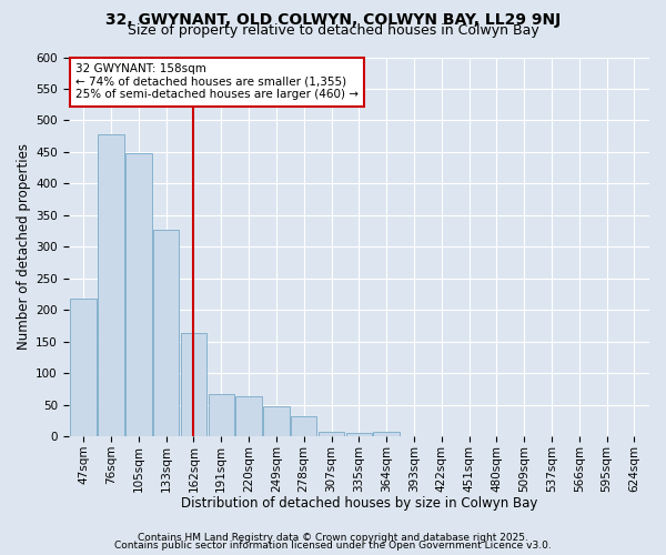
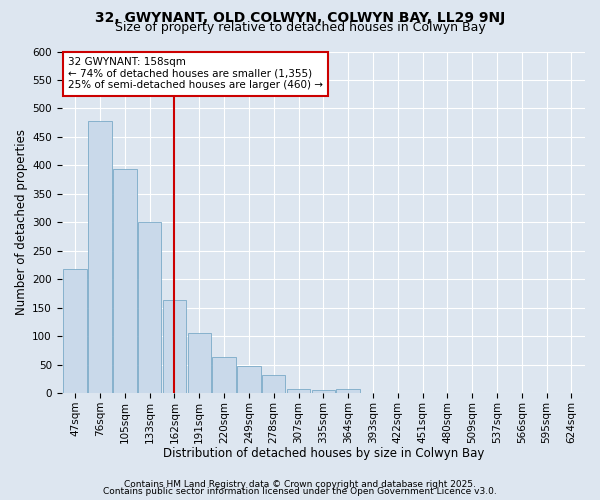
105sqm: 448 -> 393
133sqm: 326 -> 301
191sqm: 66 -> 105
